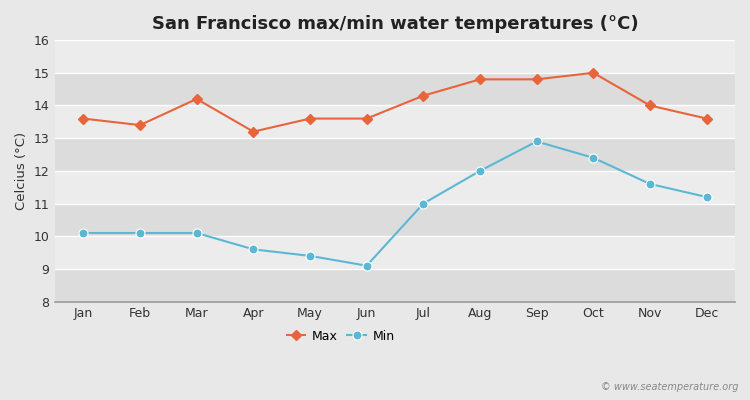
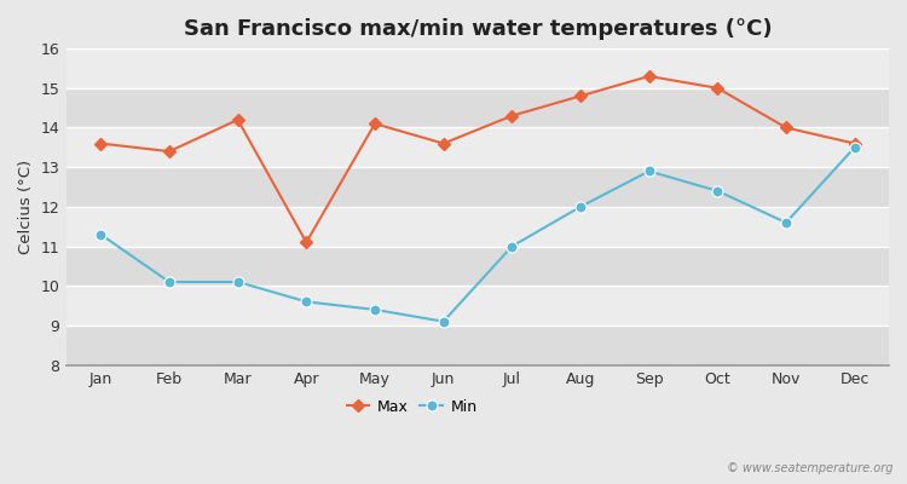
Min/Jan: 10.1 -> 11.3
Max/Apr: 13.2 -> 11.1
Max/May: 13.6 -> 14.1
Max/Sep: 14.8 -> 15.3
Min/Dec: 11.2 -> 13.5
